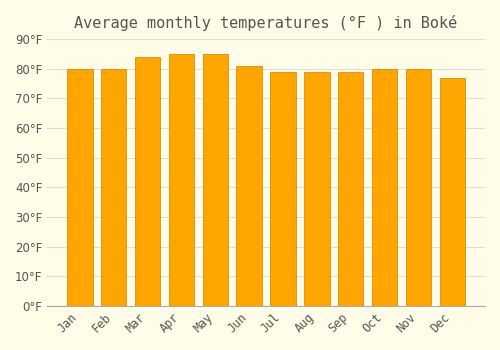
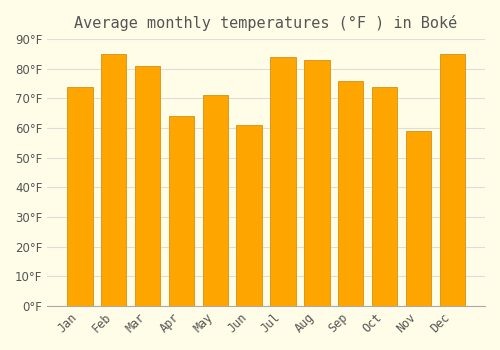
Jan: 80°F -> 74°F
Feb: 80°F -> 85°F
Mar: 84°F -> 81°F
Apr: 85°F -> 64°F
May: 85°F -> 71°F
Jun: 81°F -> 61°F
Jul: 79°F -> 84°F
Aug: 79°F -> 83°F
Sep: 79°F -> 76°F
Oct: 80°F -> 74°F
Nov: 80°F -> 59°F
Dec: 77°F -> 85°F
